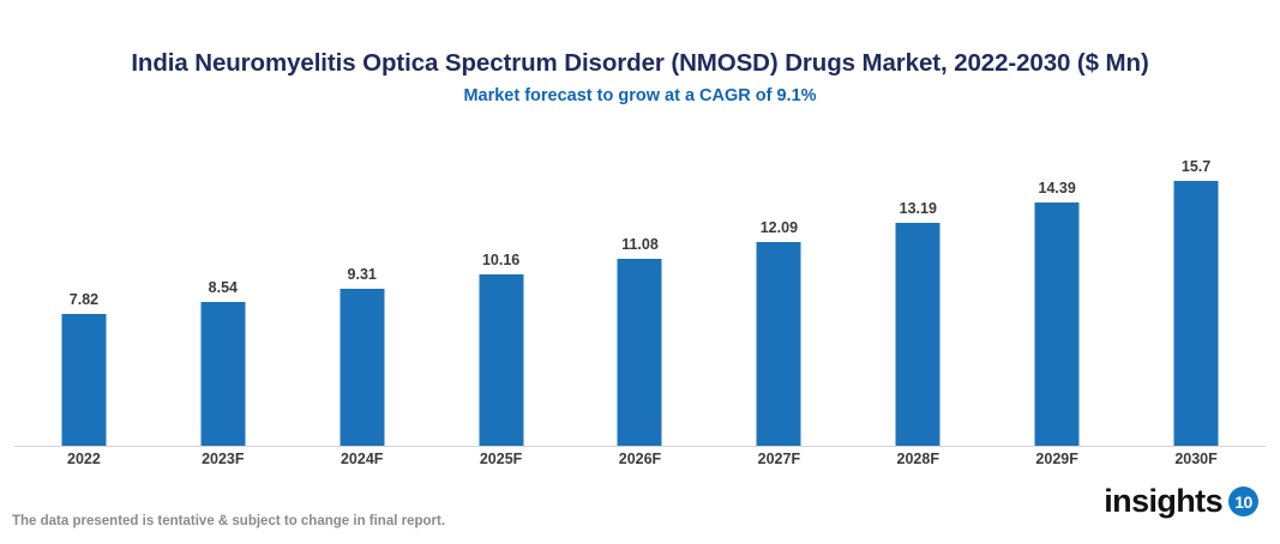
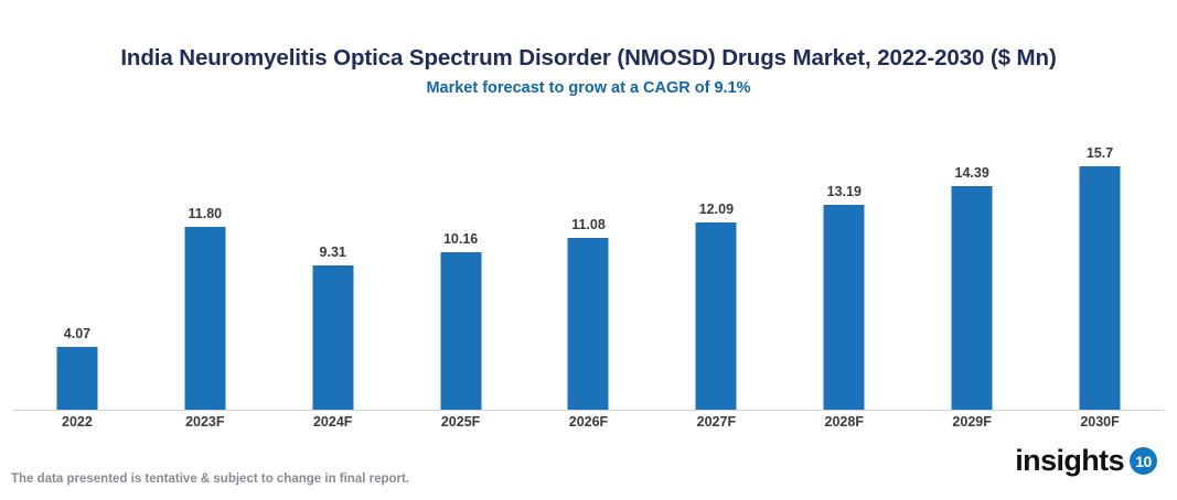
2022: 7.82 -> 4.07
2023F: 8.54 -> 11.80
